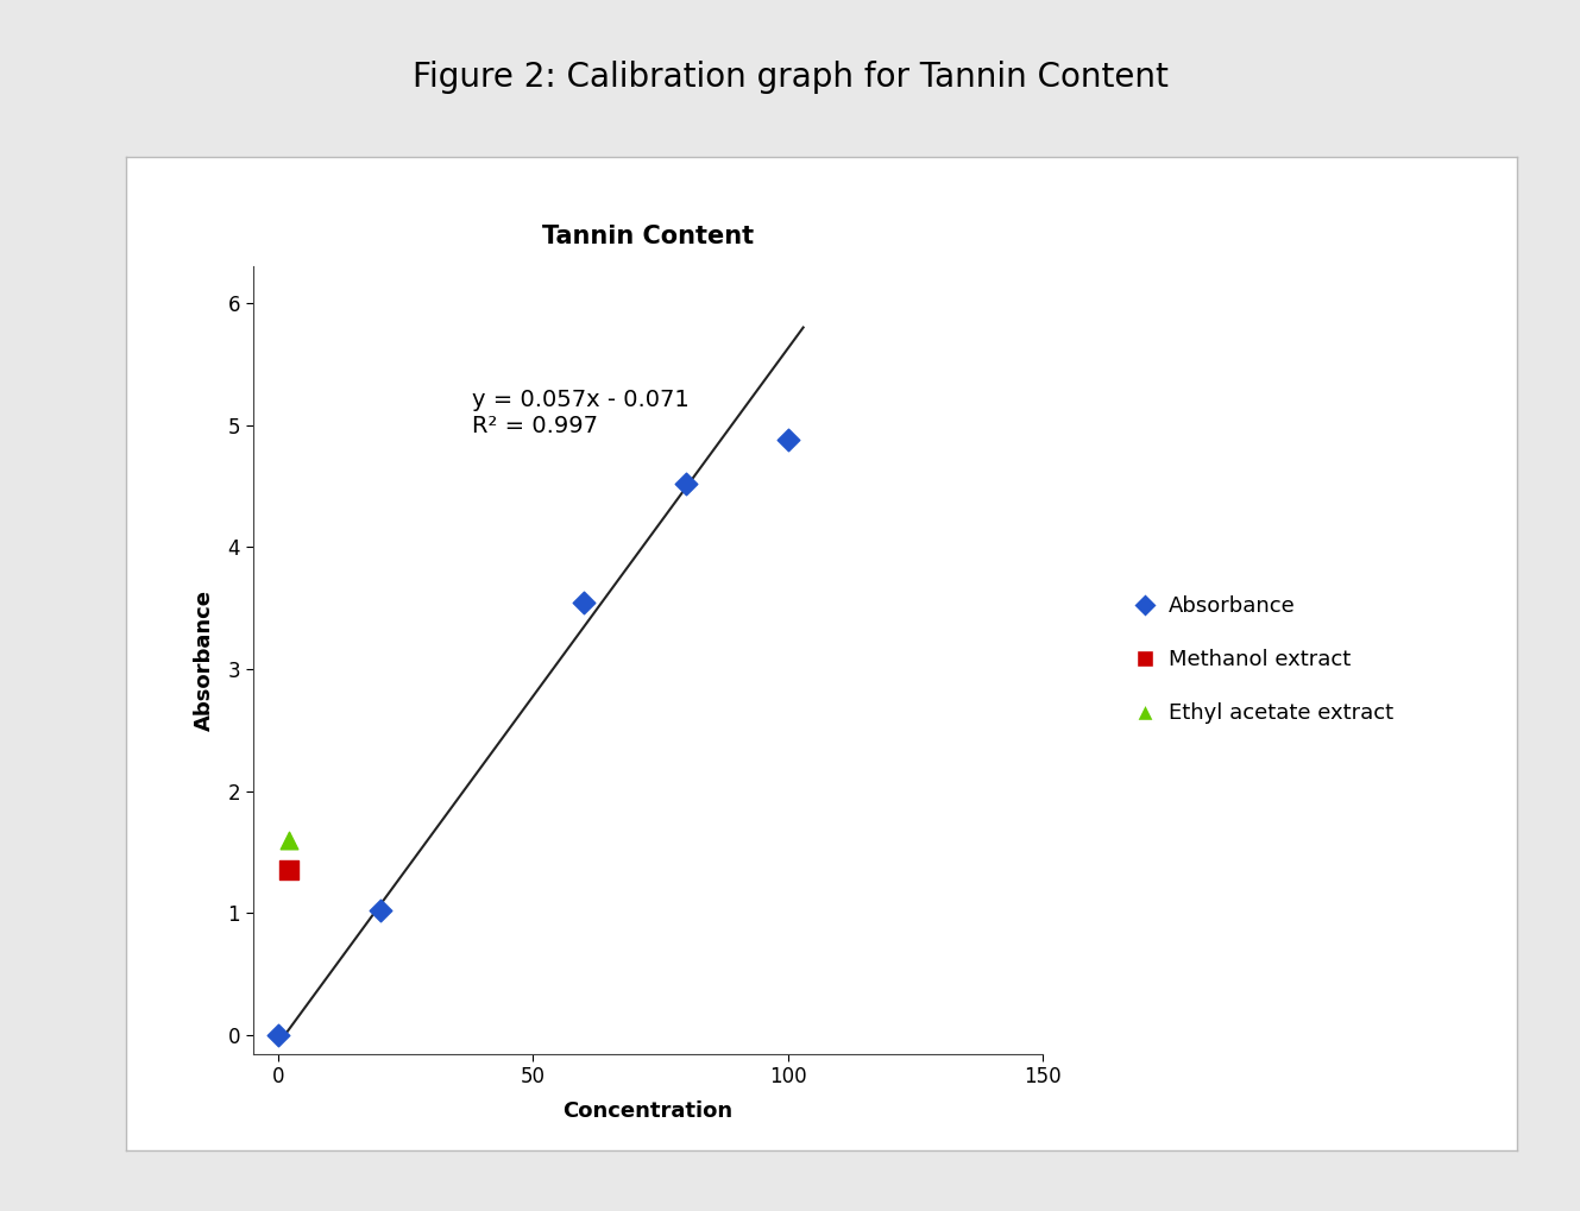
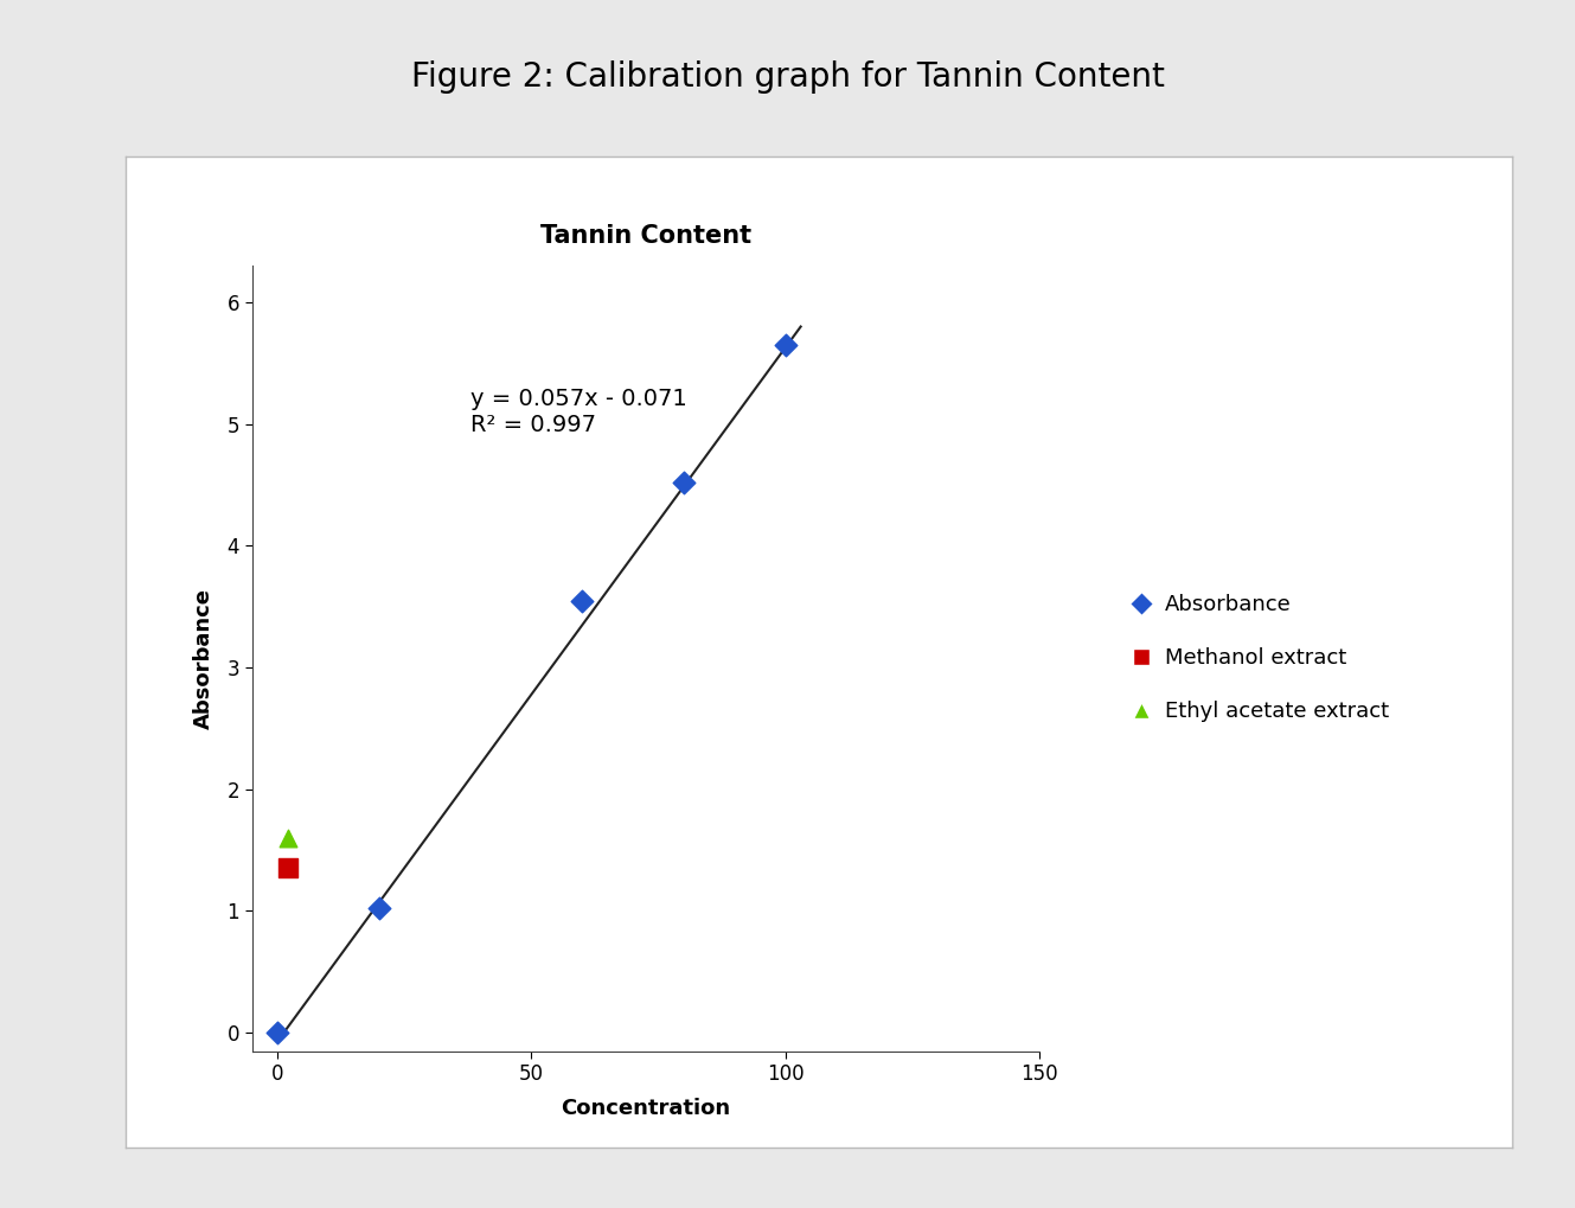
Absorbance/100: 4.88 -> 5.65
